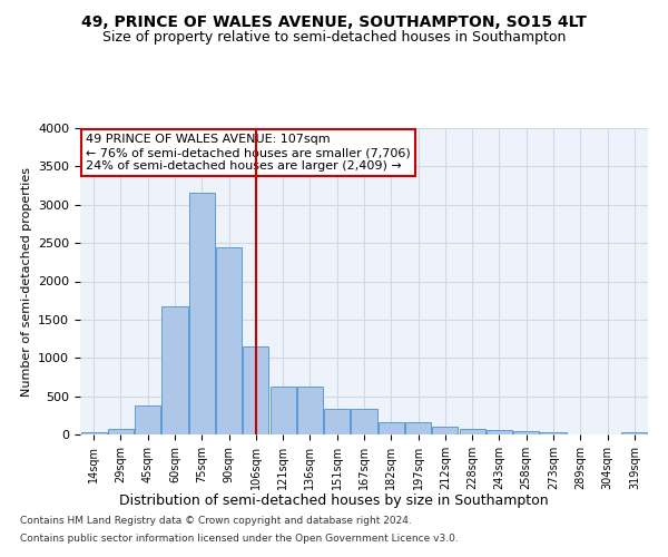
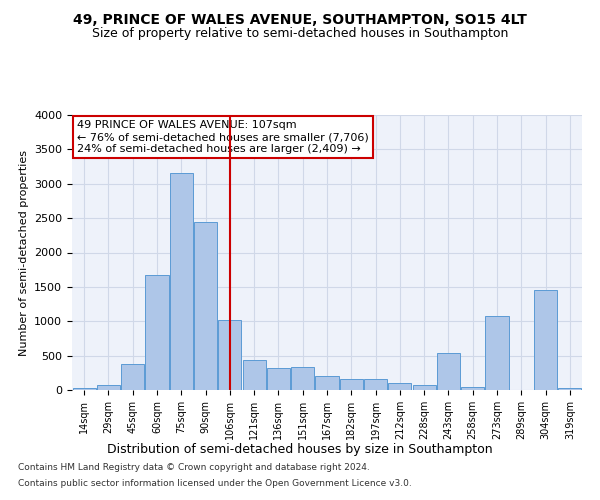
106sqm: 1150 -> 1020
121sqm: 630 -> 440
136sqm: 630 -> 320
167sqm: 330 -> 200
243sqm: 60 -> 540
273sqm: 30 -> 1080
304sqm: 0 -> 1460
